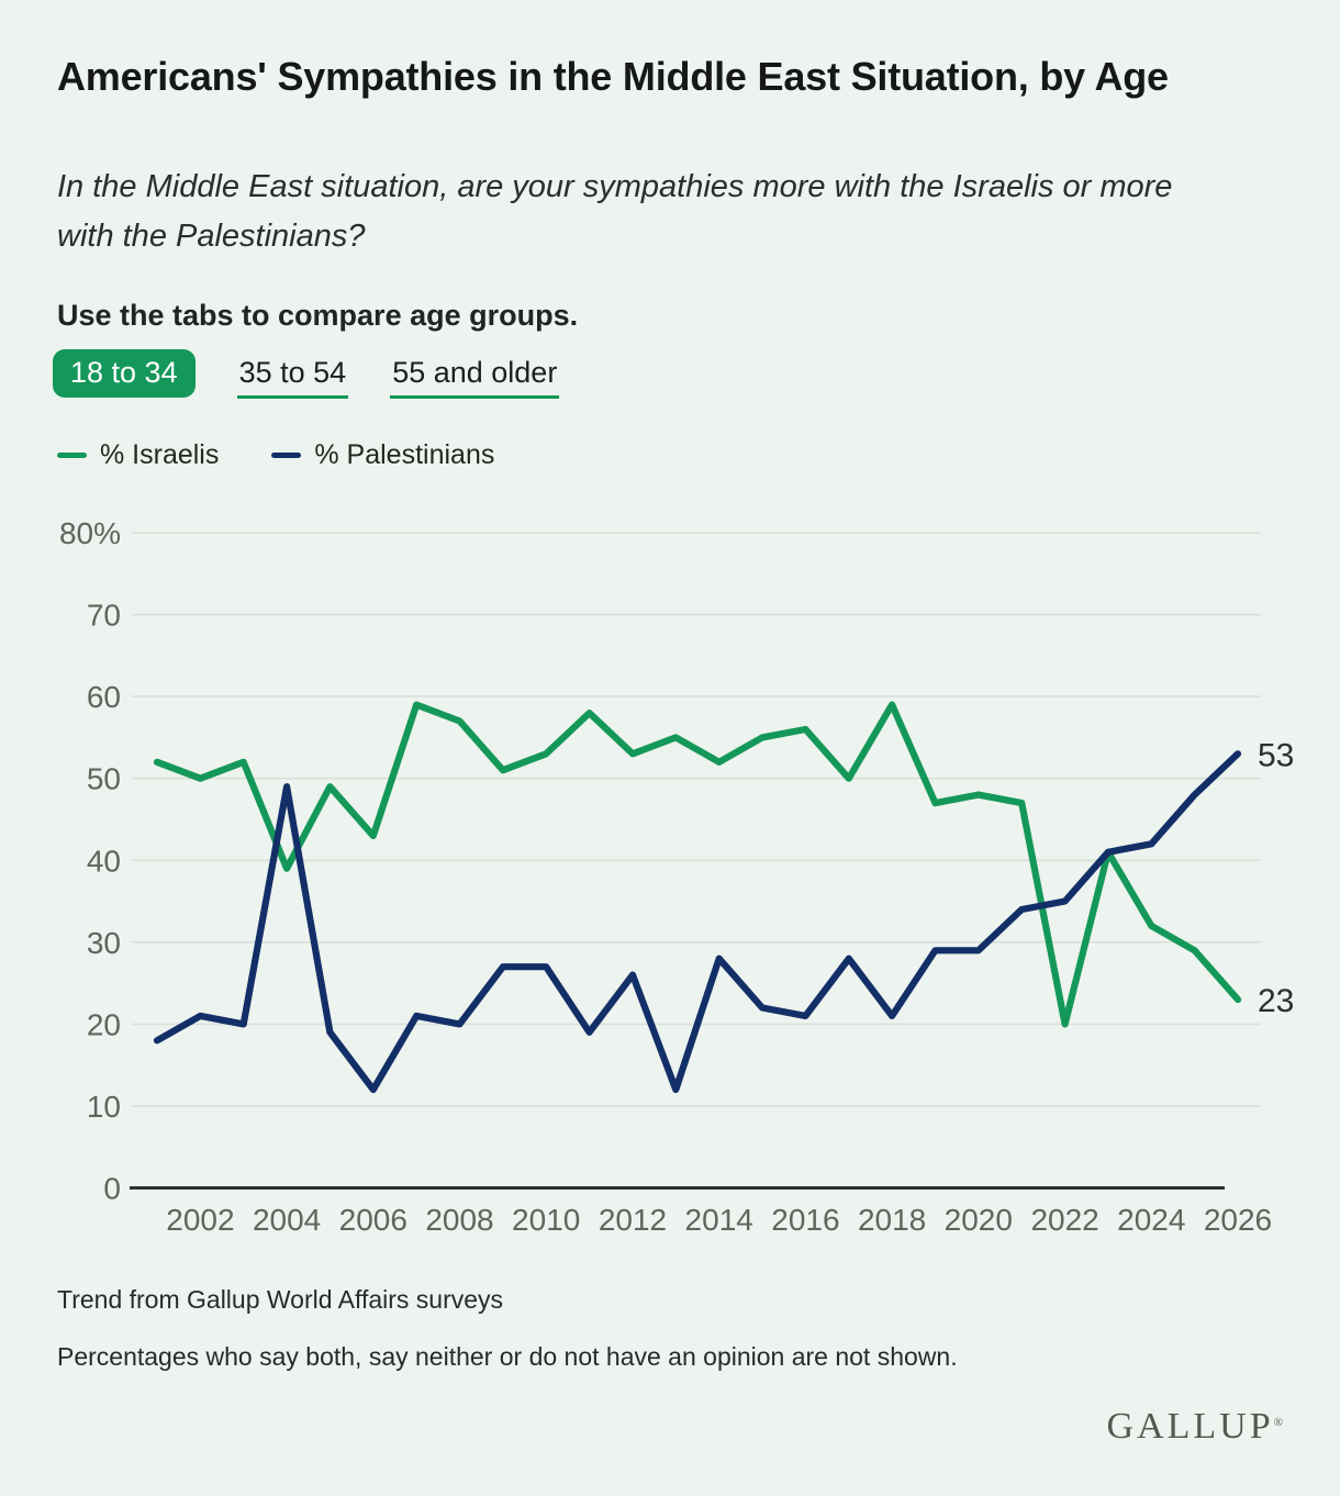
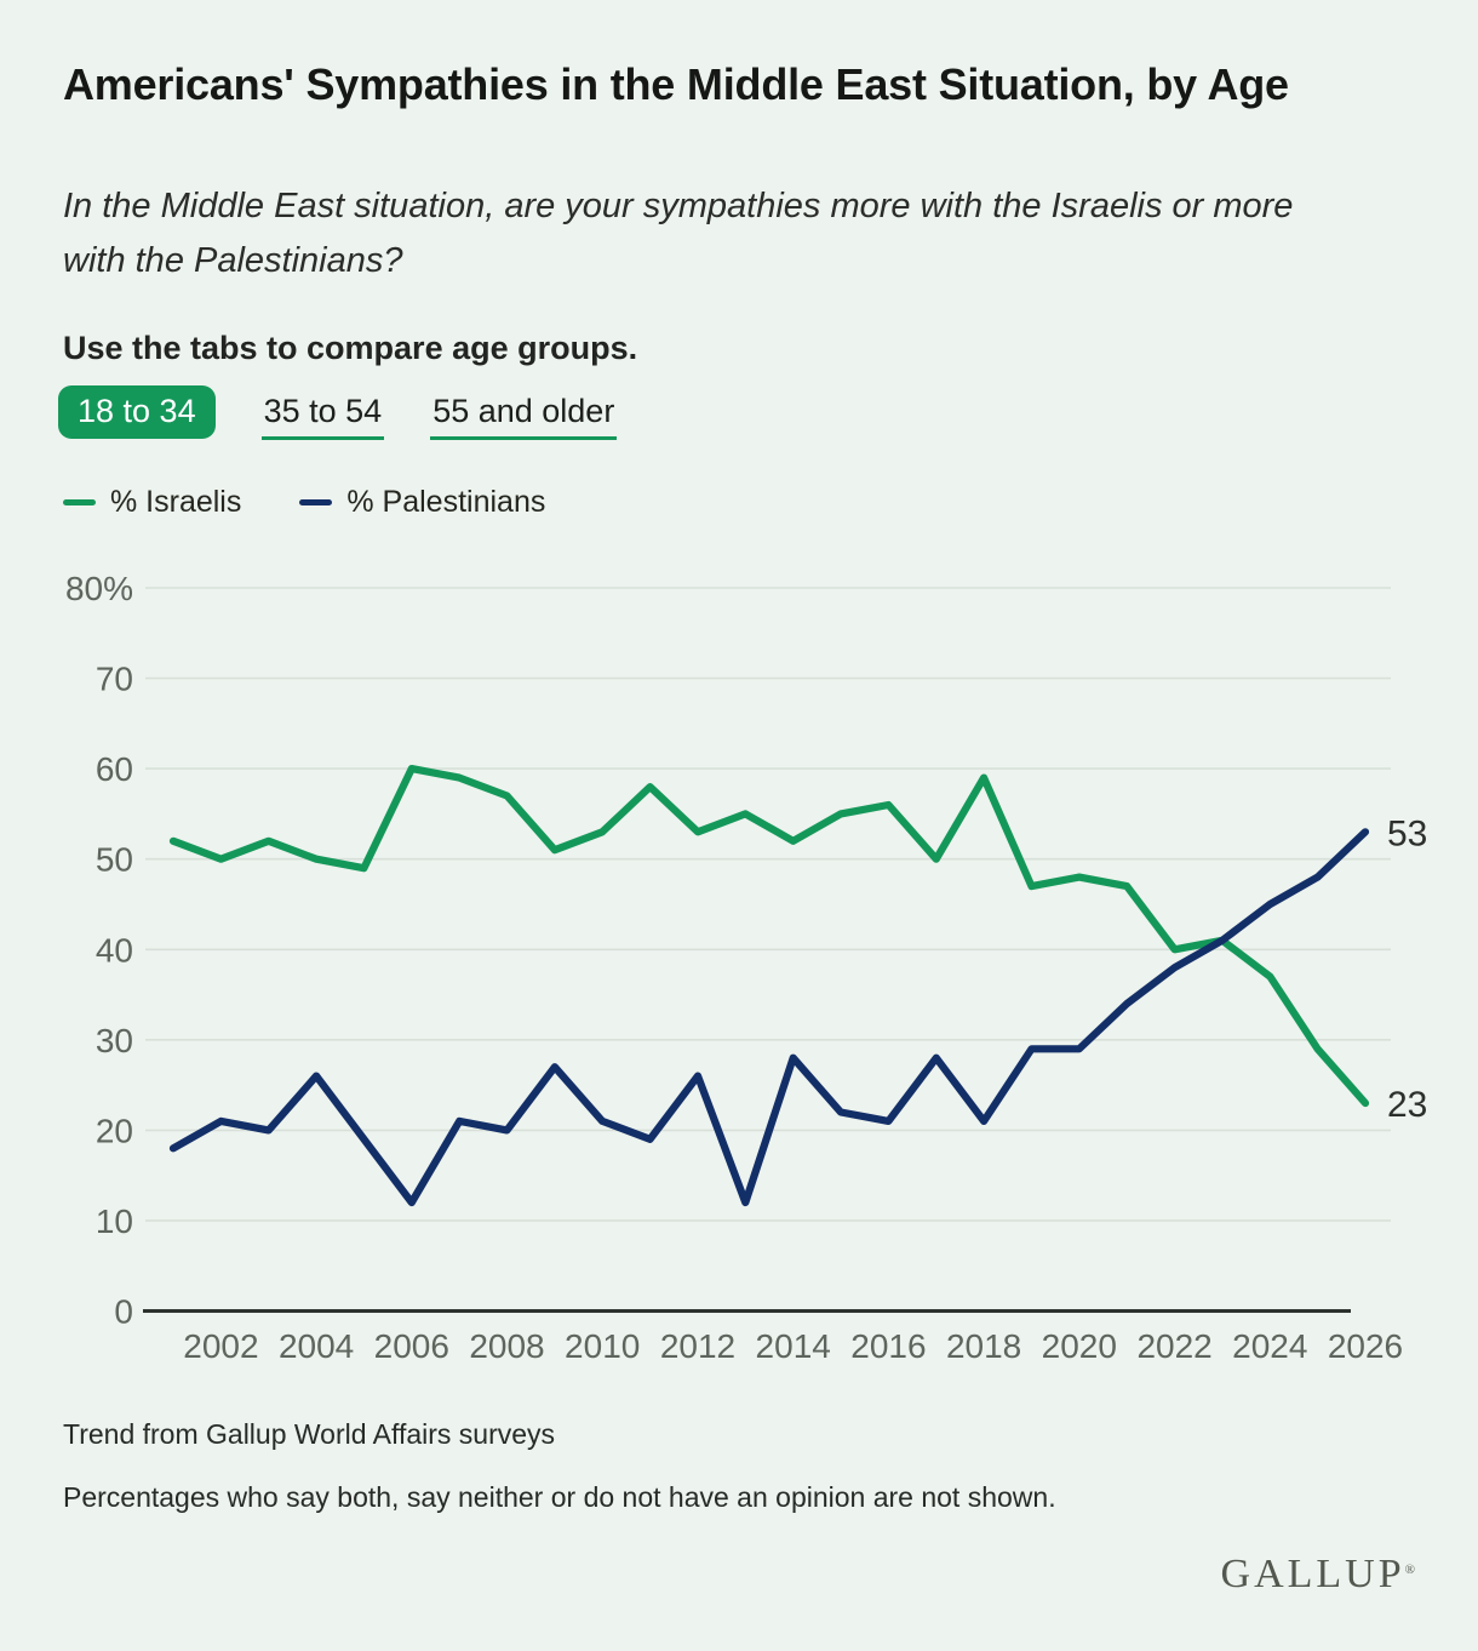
% Israelis/2004: 39% -> 50%
% Palestinians/2004: 49% -> 26%
% Israelis/2006: 43% -> 60%
% Palestinians/2010: 27% -> 21%
% Israelis/2022: 20% -> 40%
% Palestinians/2022: 35% -> 38%
% Israelis/2024: 32% -> 37%
% Palestinians/2024: 42% -> 45%
